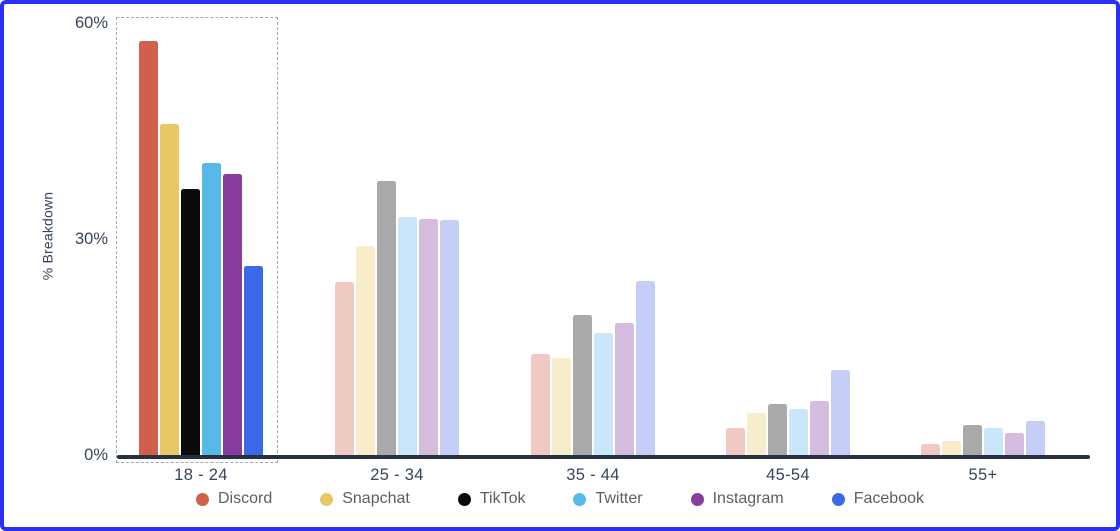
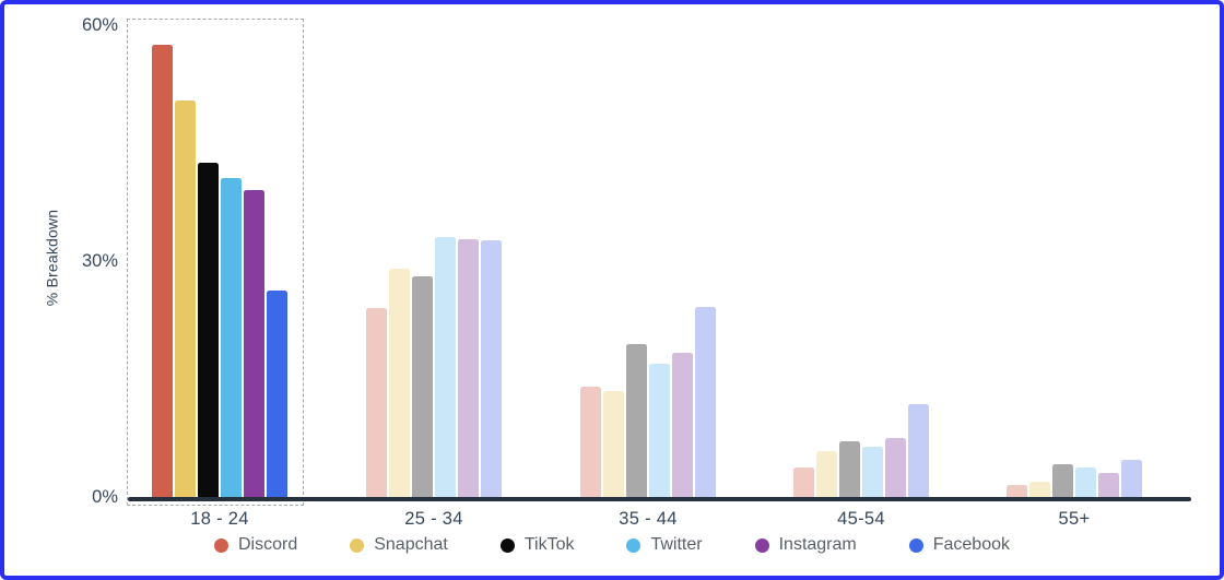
Snapchat/18 - 24: 46% -> 50%
TikTok/18 - 24: 37% -> 42%
TikTok/25 - 34: 38% -> 28%
